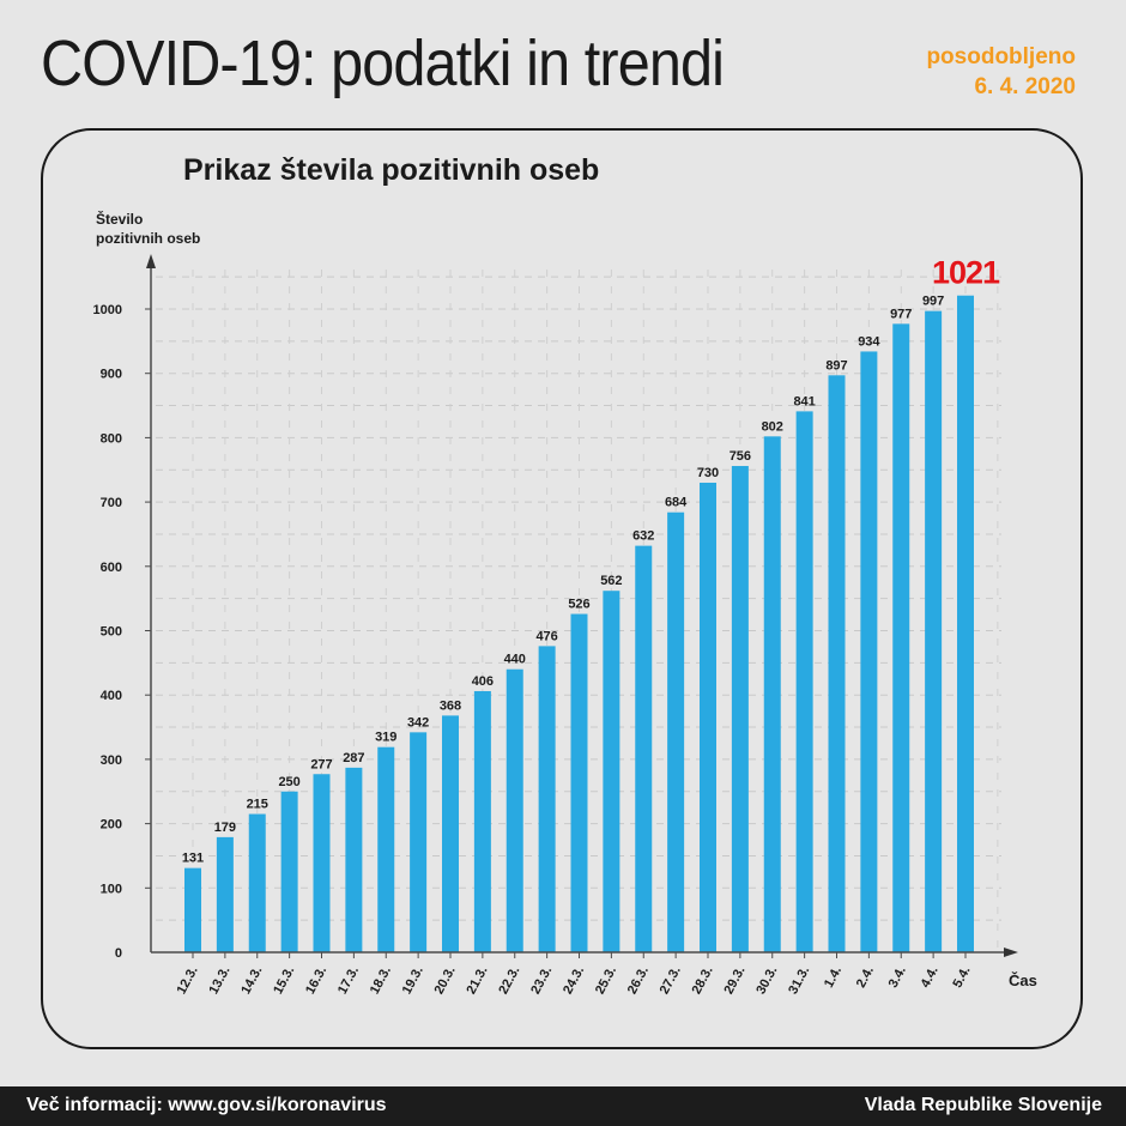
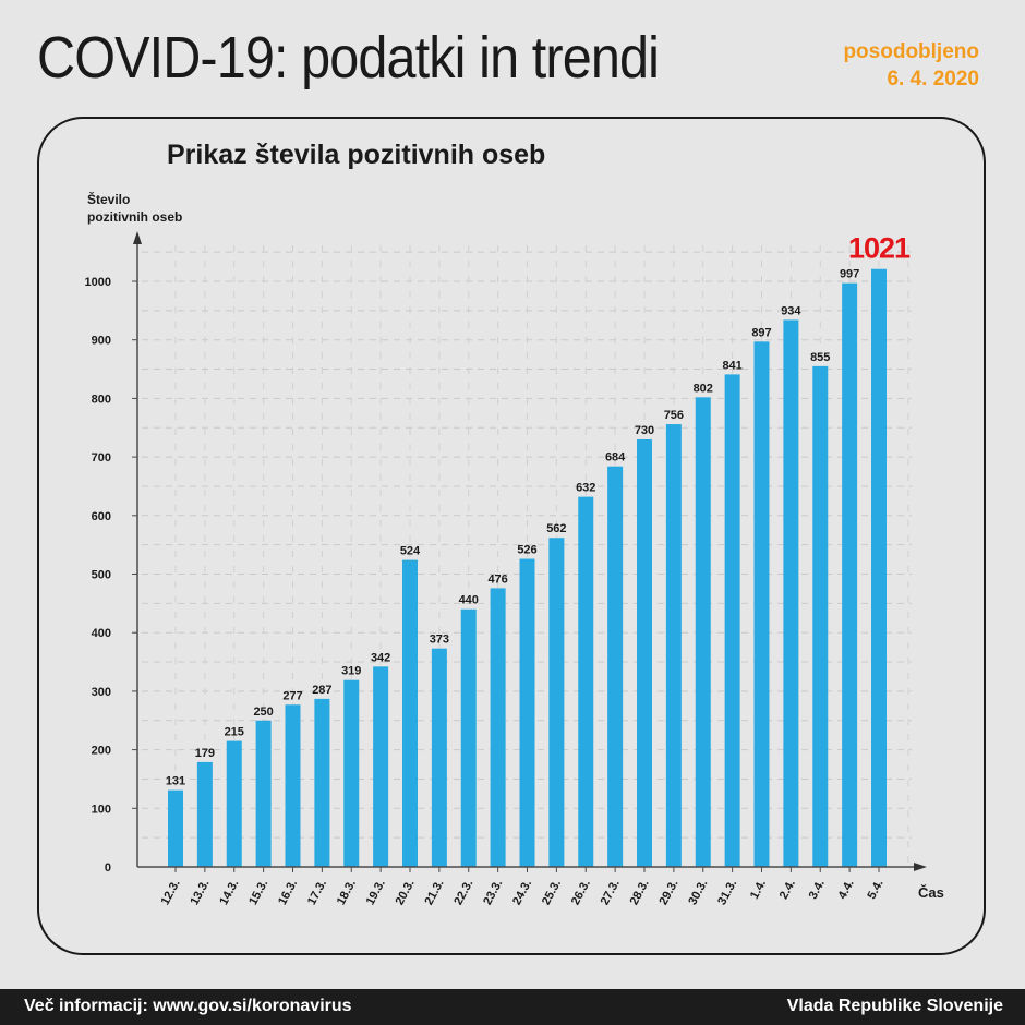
20.3.: 368 -> 524
21.3.: 406 -> 373
3.4.: 977 -> 855
